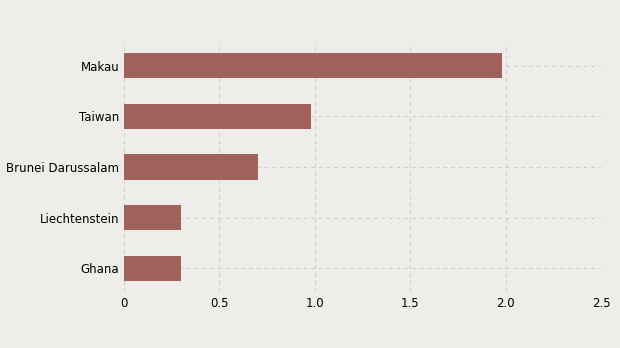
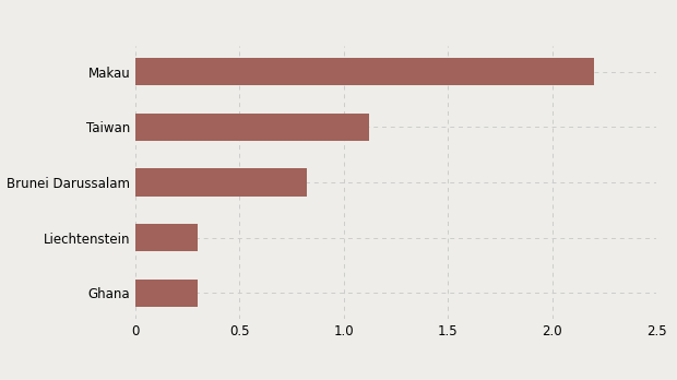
Makau: 1.98 -> 2.20
Taiwan: 0.98 -> 1.12
Brunei Darussalam: 0.70 -> 0.82
